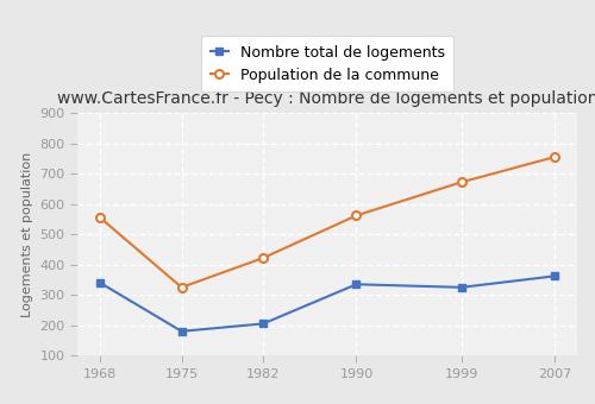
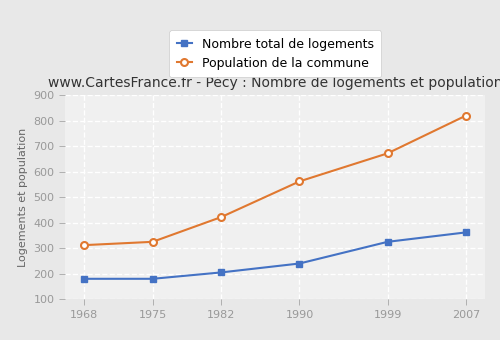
Nombre total de logements/1968: 340 -> 180
Population de la commune/1968: 555 -> 312
Nombre total de logements/1990: 335 -> 240
Population de la commune/2007: 755 -> 820
